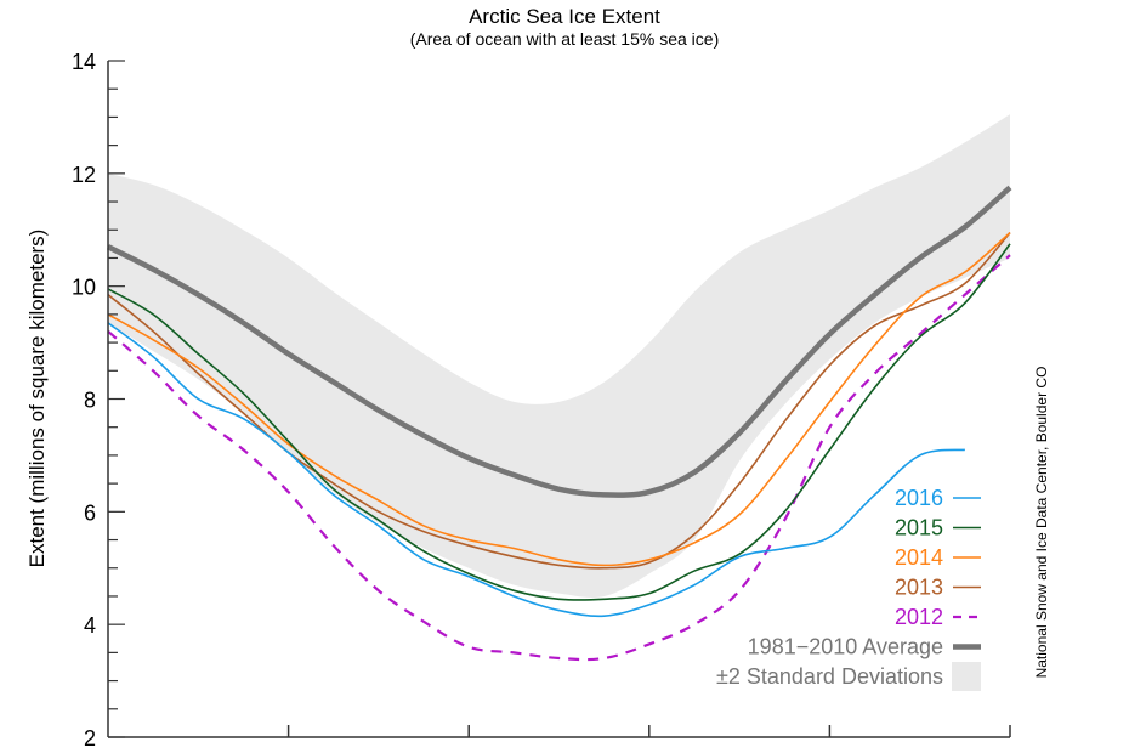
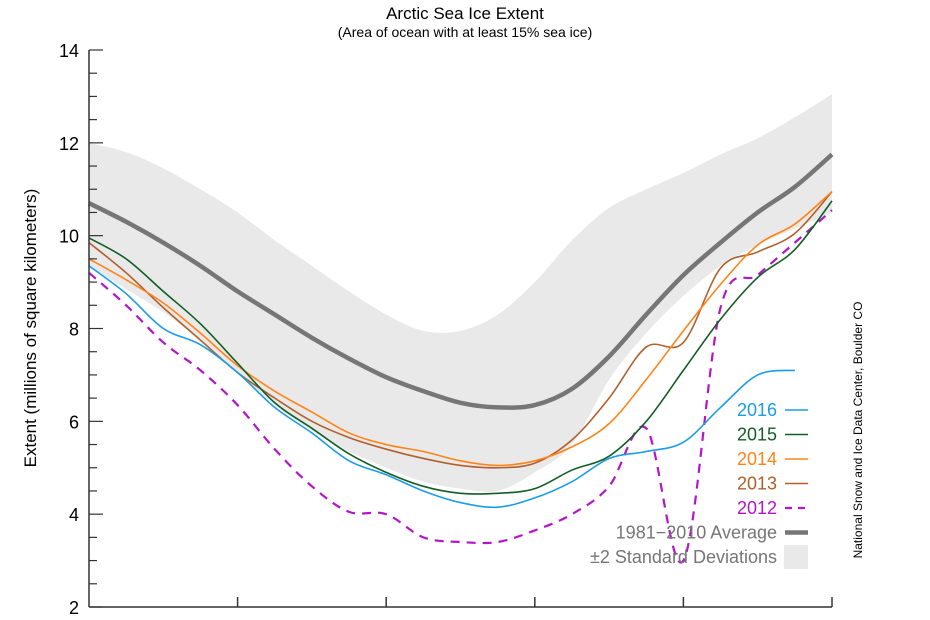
2012/2: 3.6 -> 4.0
2013/4: 8.6 -> 7.7
2012/4: 7.5 -> 3.0
